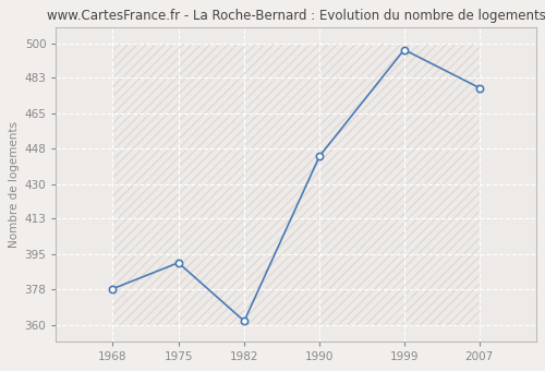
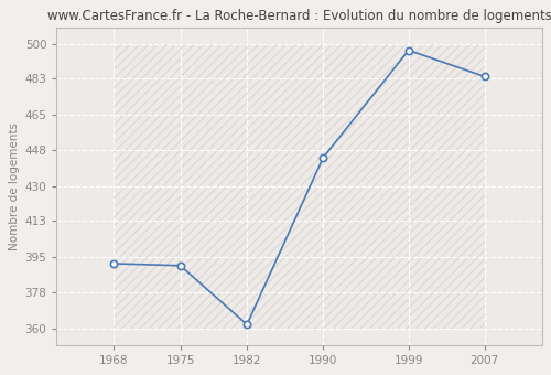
1968: 378 -> 392
2007: 478 -> 484
